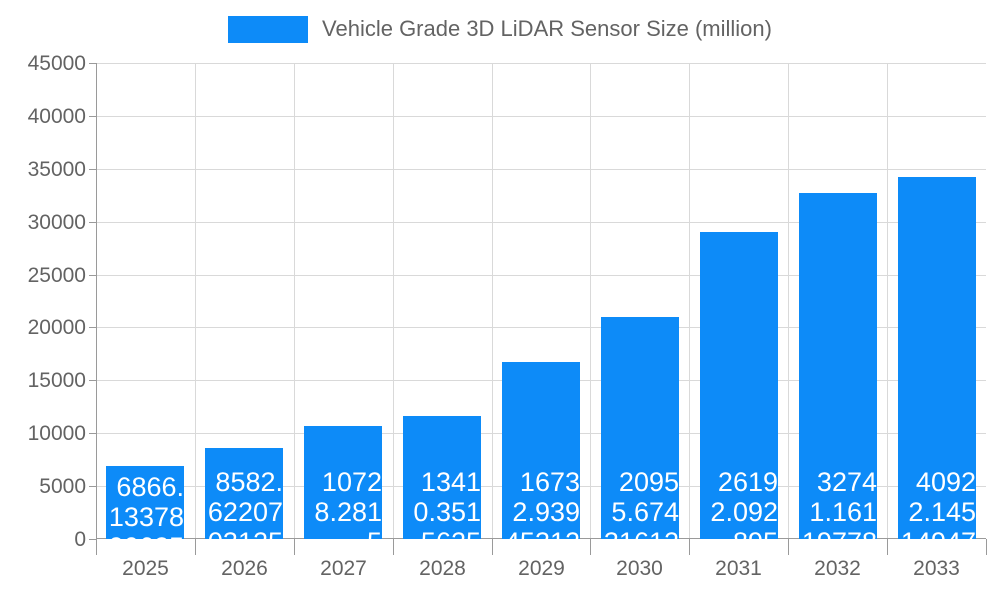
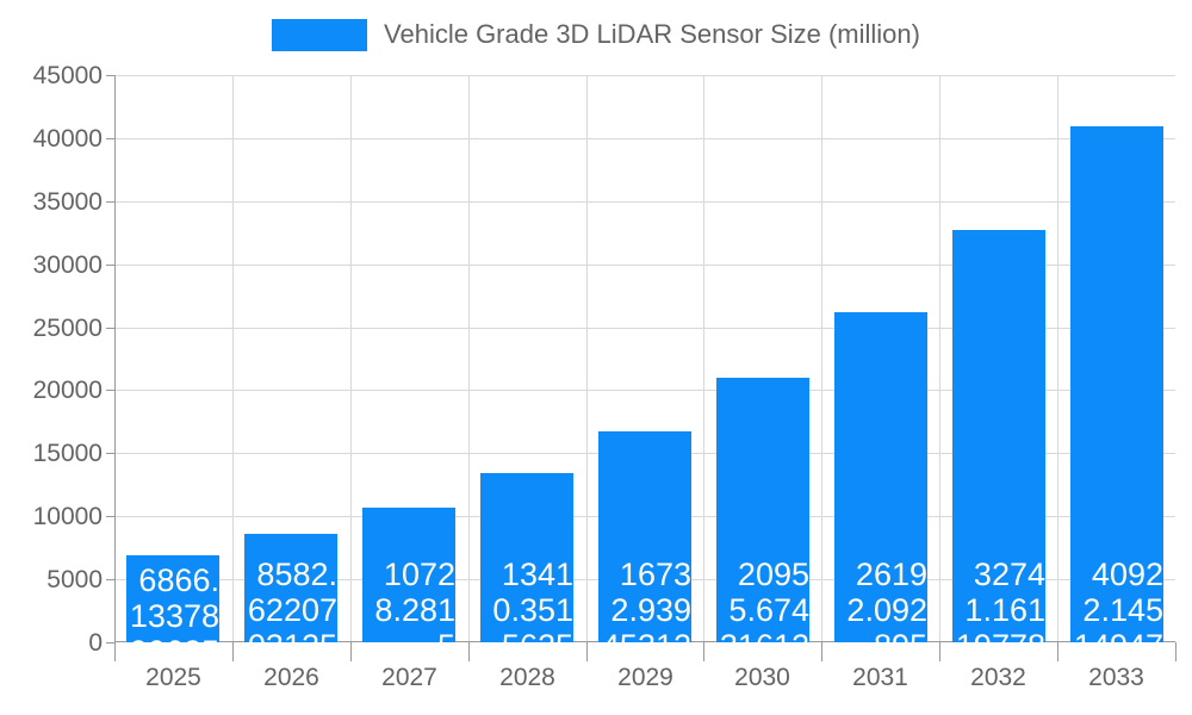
2028: 11600 -> 13400
2031: 29000 -> 26200
2033: 34200 -> 40900
